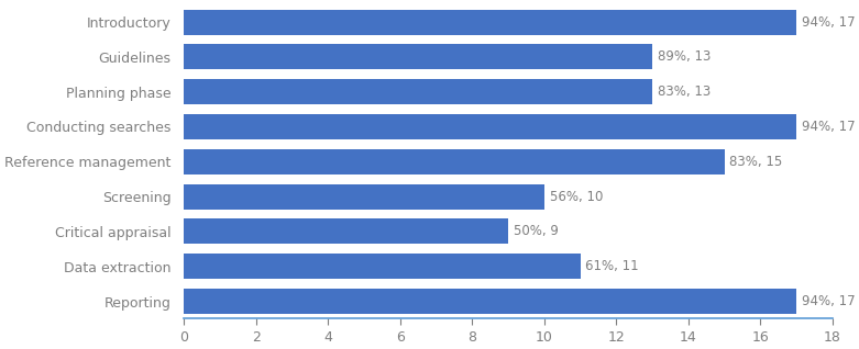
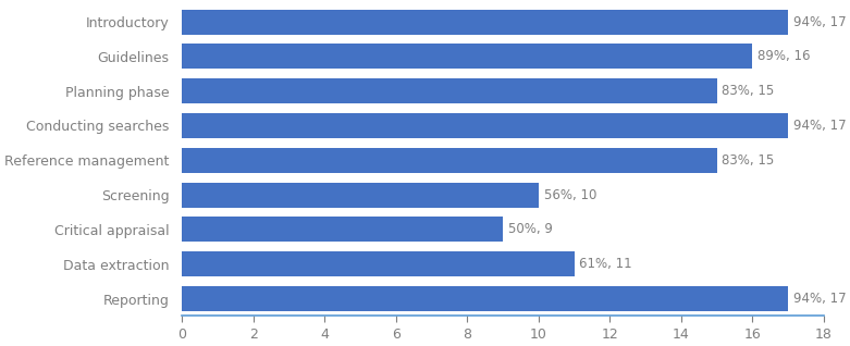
Guidelines: 13 -> 16
Planning phase: 13 -> 15
